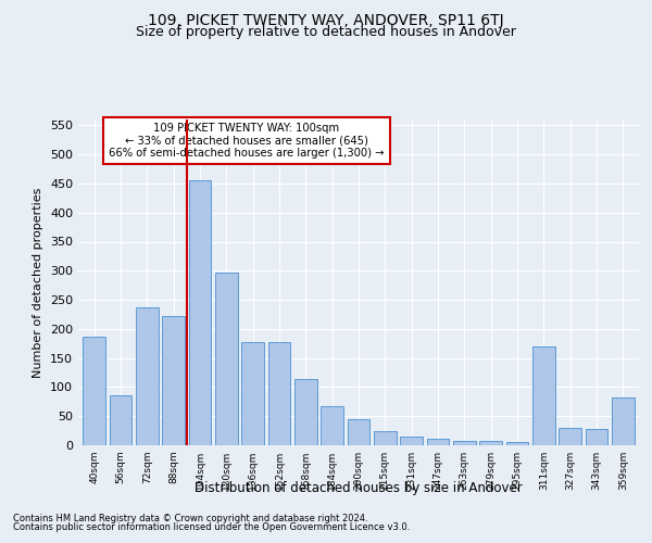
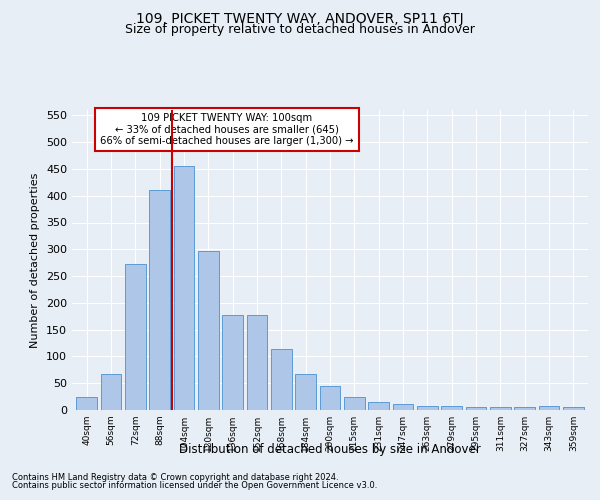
40sqm: 186 -> 25
56sqm: 86 -> 68
72sqm: 238 -> 272
88sqm: 222 -> 410
311sqm: 170 -> 5
327sqm: 30 -> 5
343sqm: 28 -> 7
359sqm: 82 -> 5
